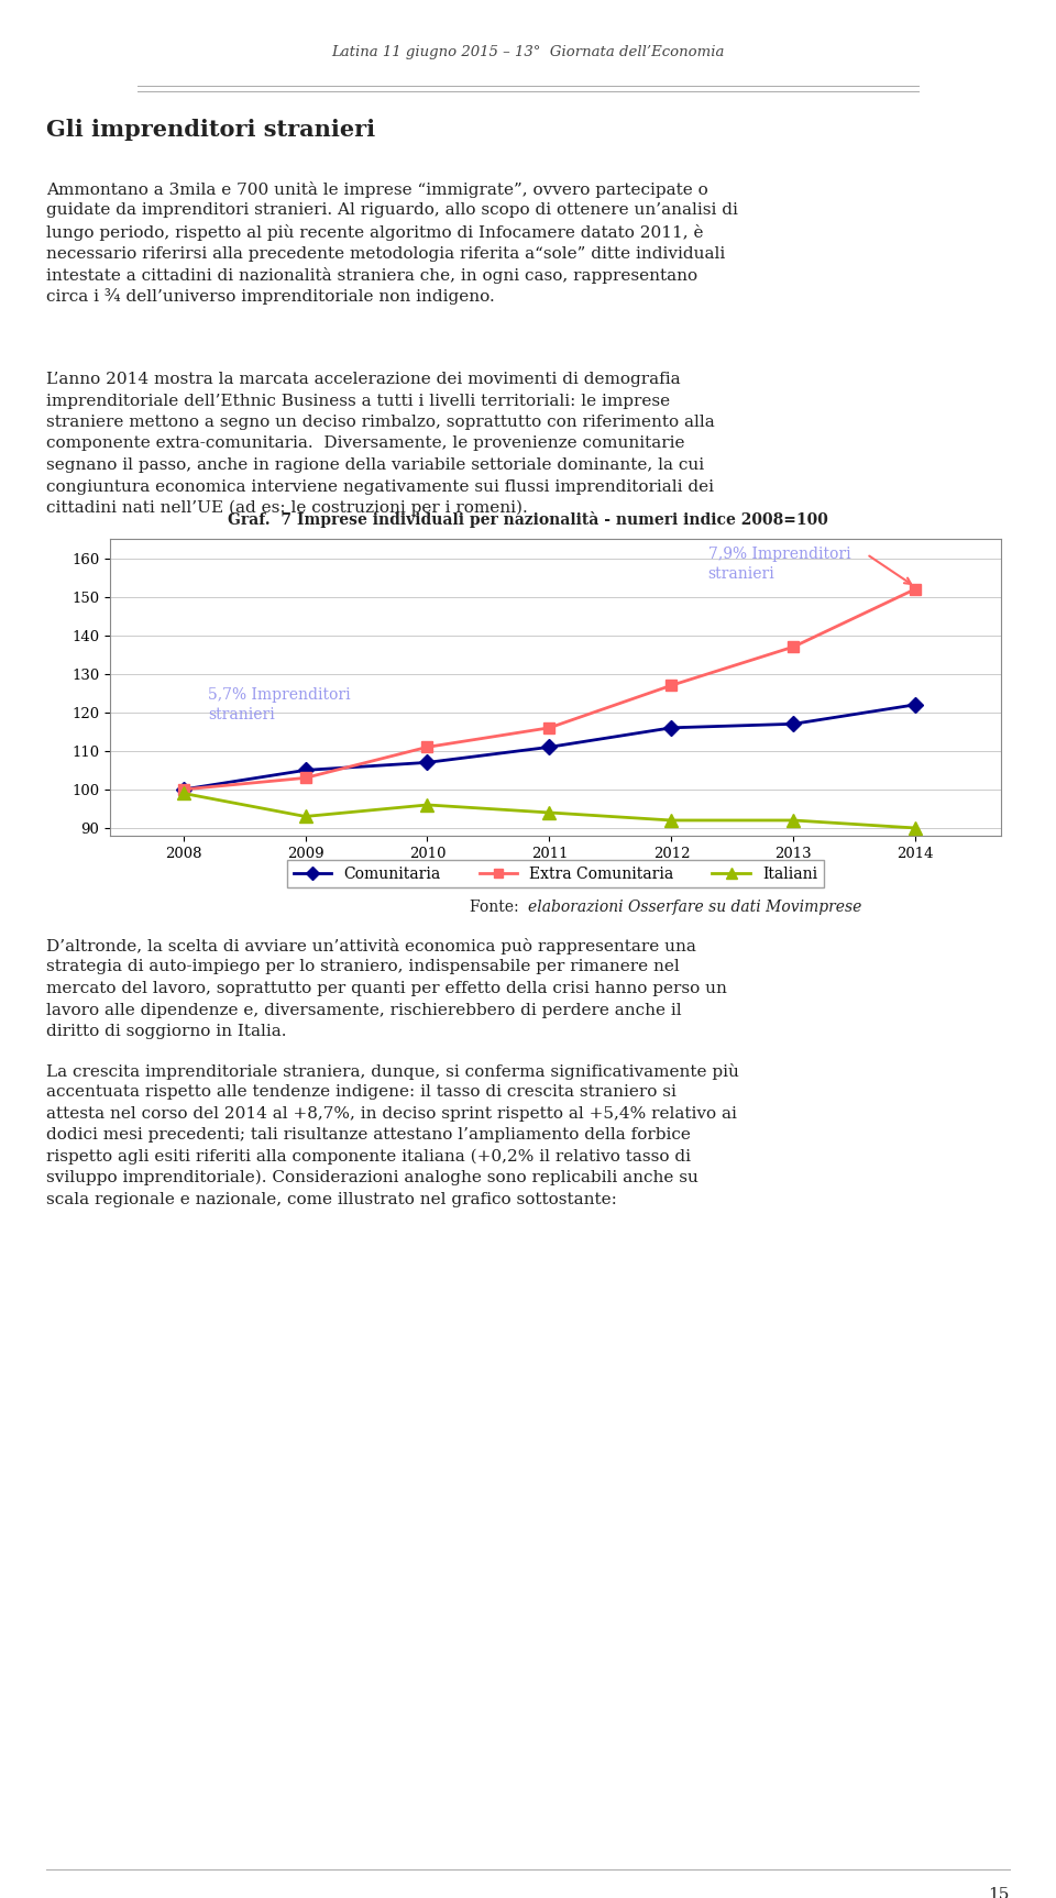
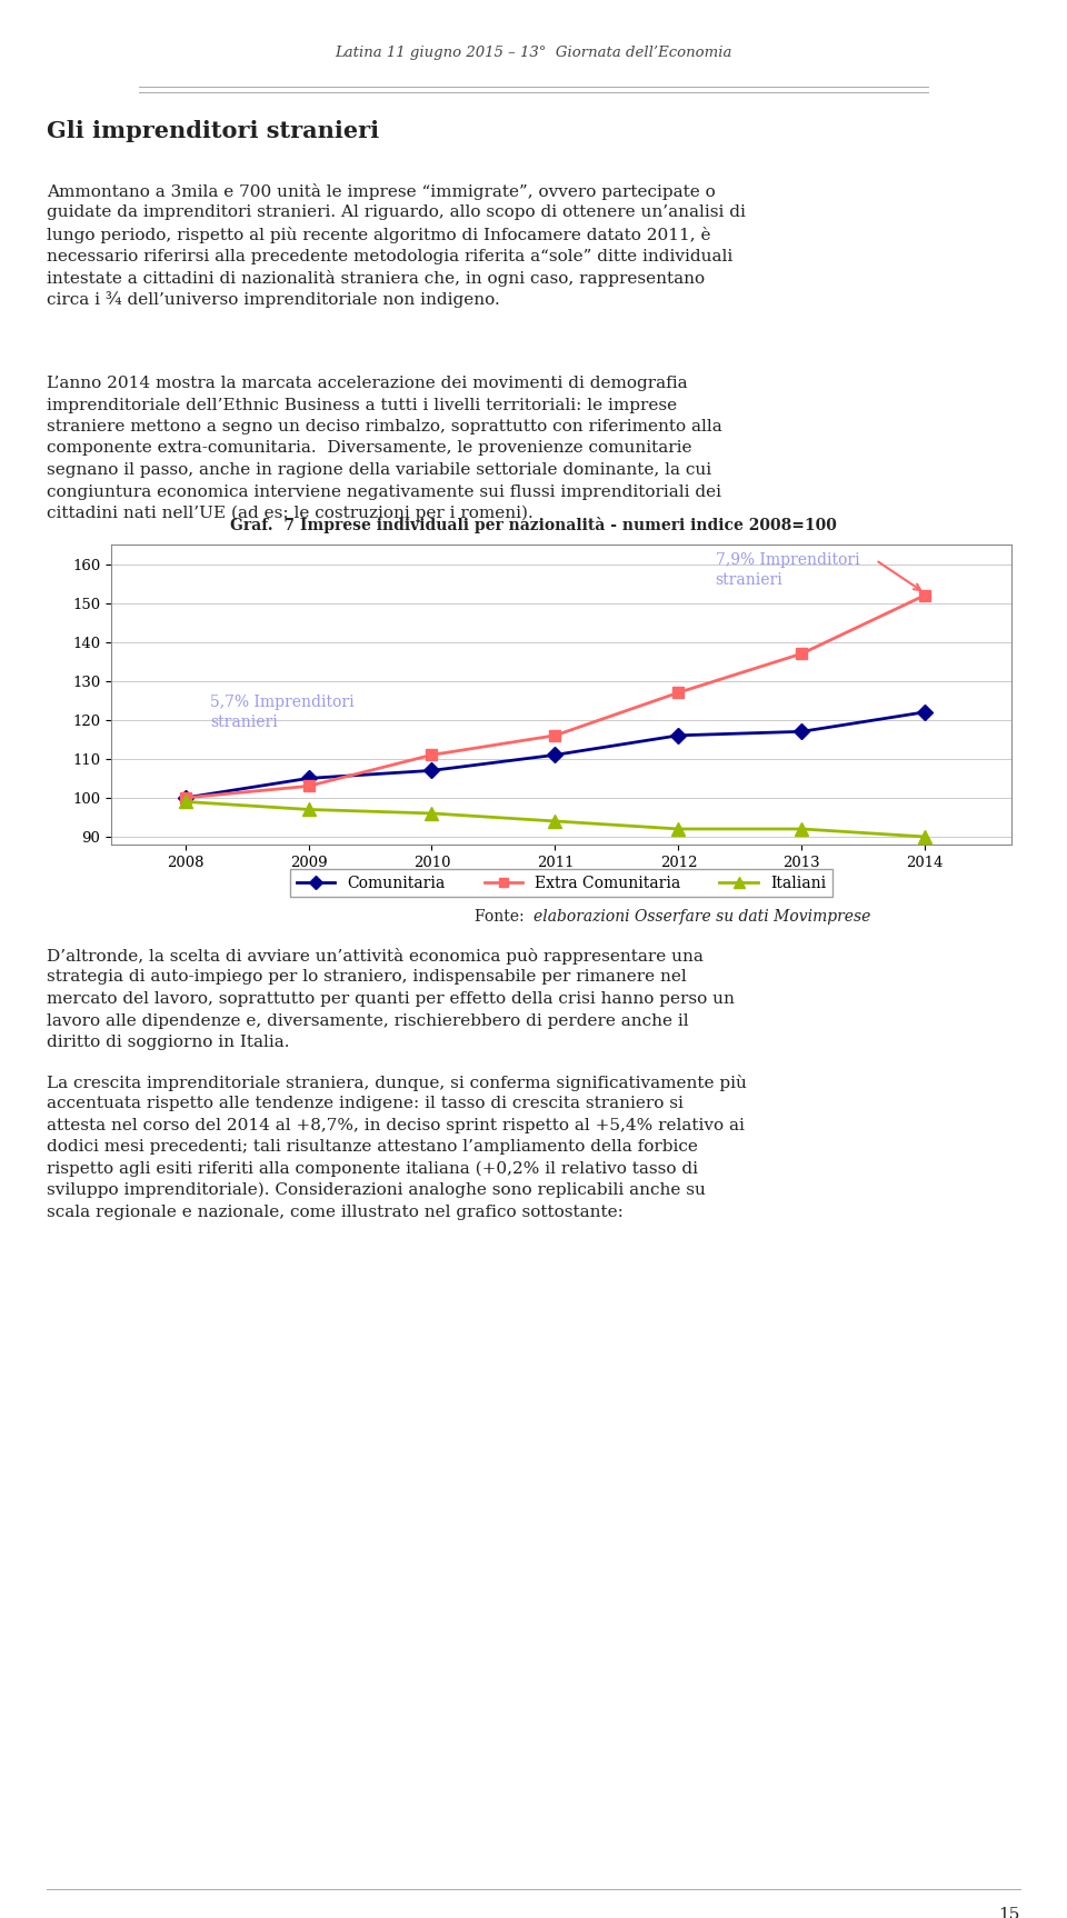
Italiani/2009: 93 -> 97
